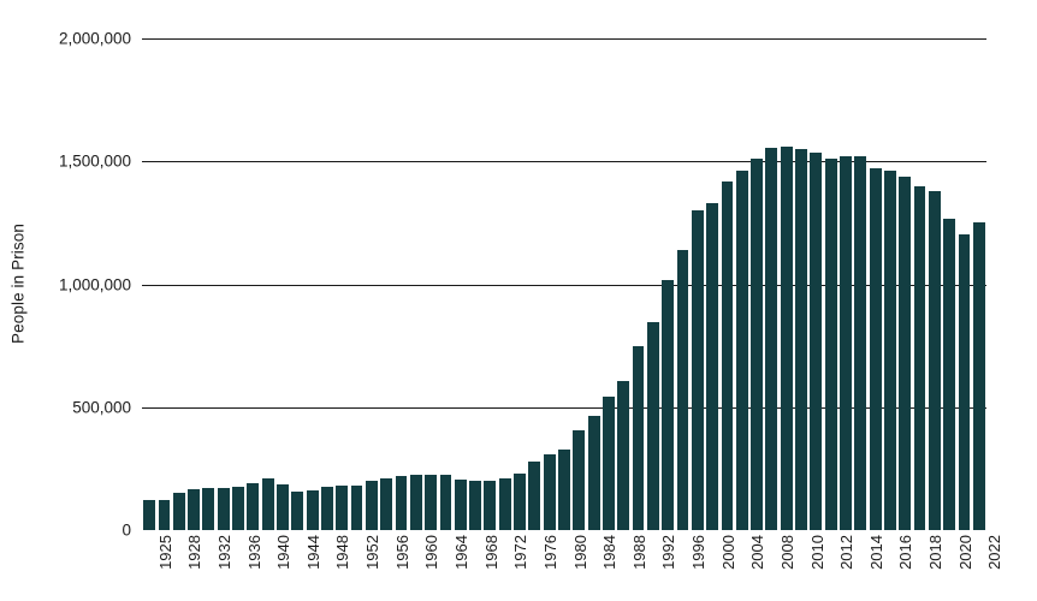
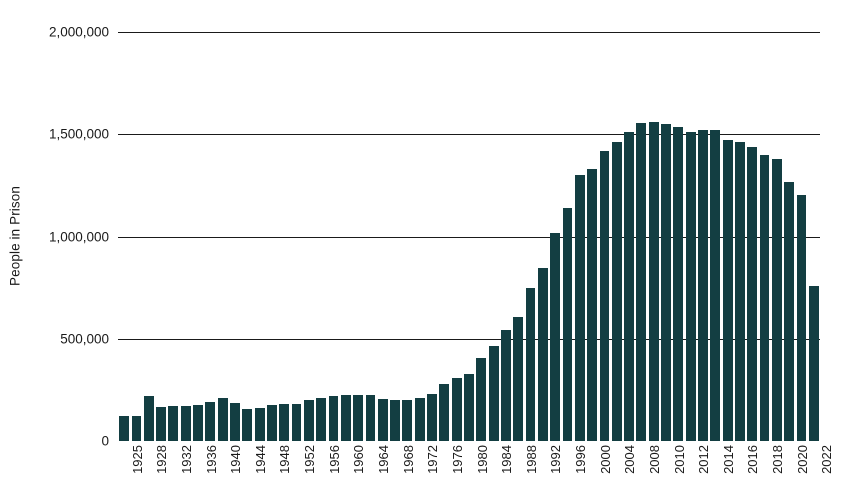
1928: 150000 -> 220000
2022: 1250000 -> 760000
